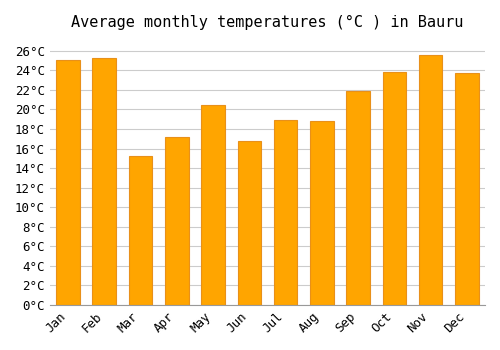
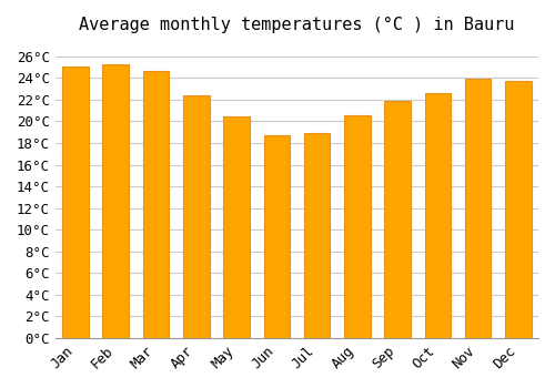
Mar: 15.2°C -> 24.6°C
Apr: 17.2°C -> 22.4°C
Jun: 16.8°C -> 18.7°C
Aug: 18.8°C -> 20.6°C
Oct: 23.8°C -> 22.6°C
Nov: 25.6°C -> 23.9°C
